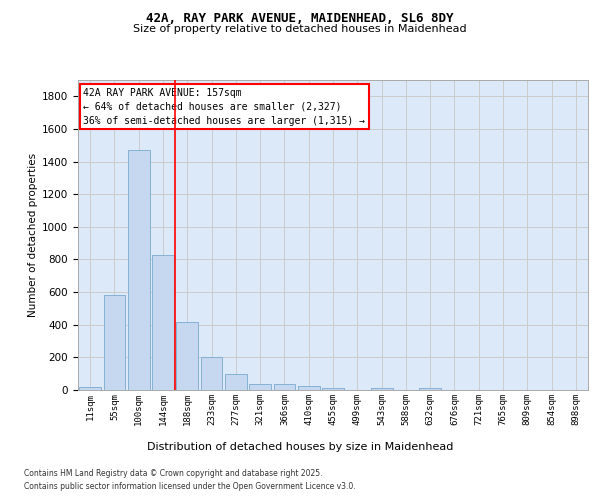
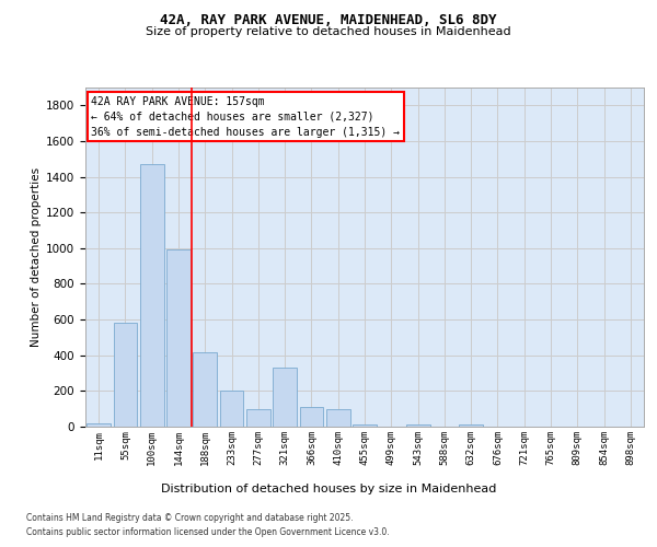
144sqm: 830 -> 990
321sqm: 40 -> 330
366sqm: 40 -> 110
410sqm: 20 -> 100
